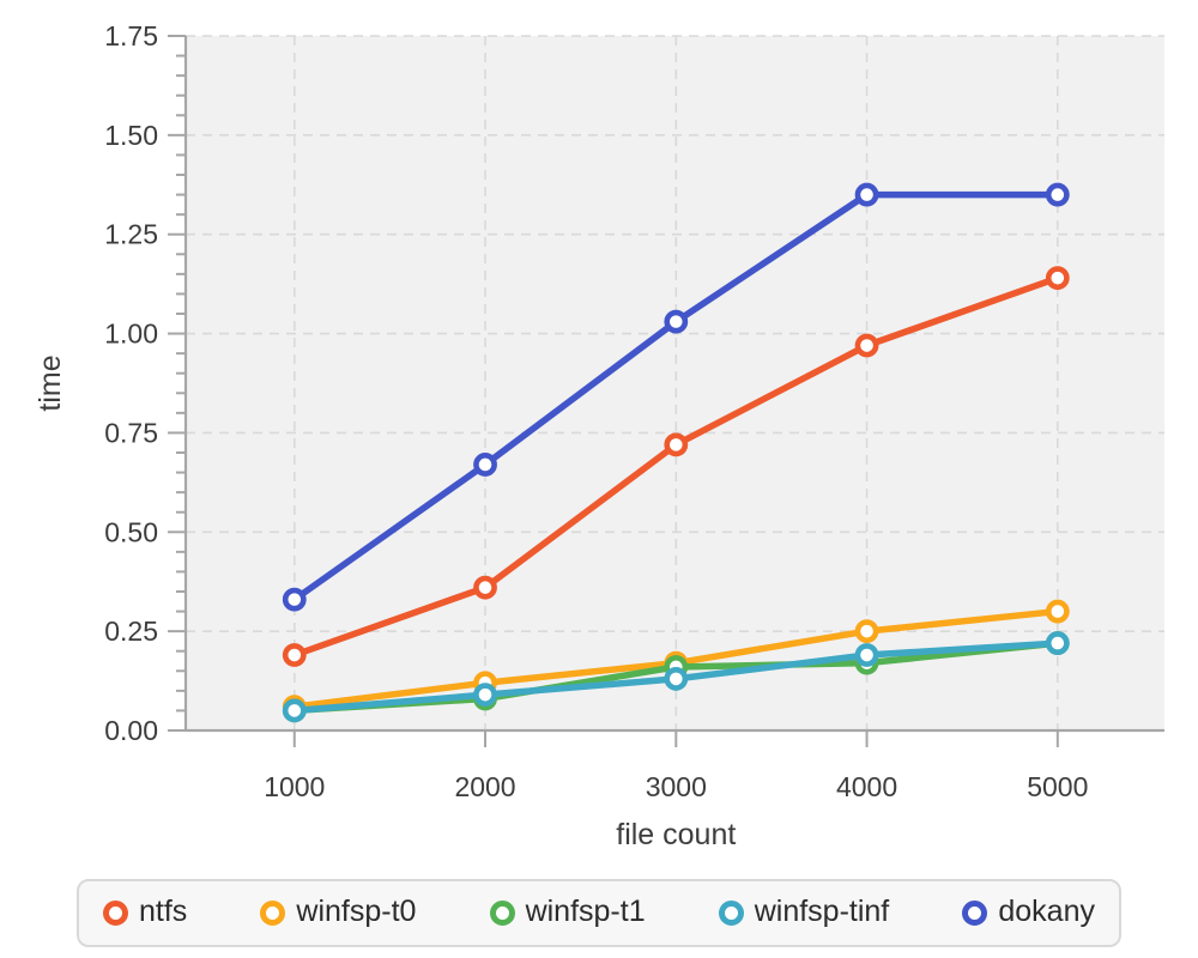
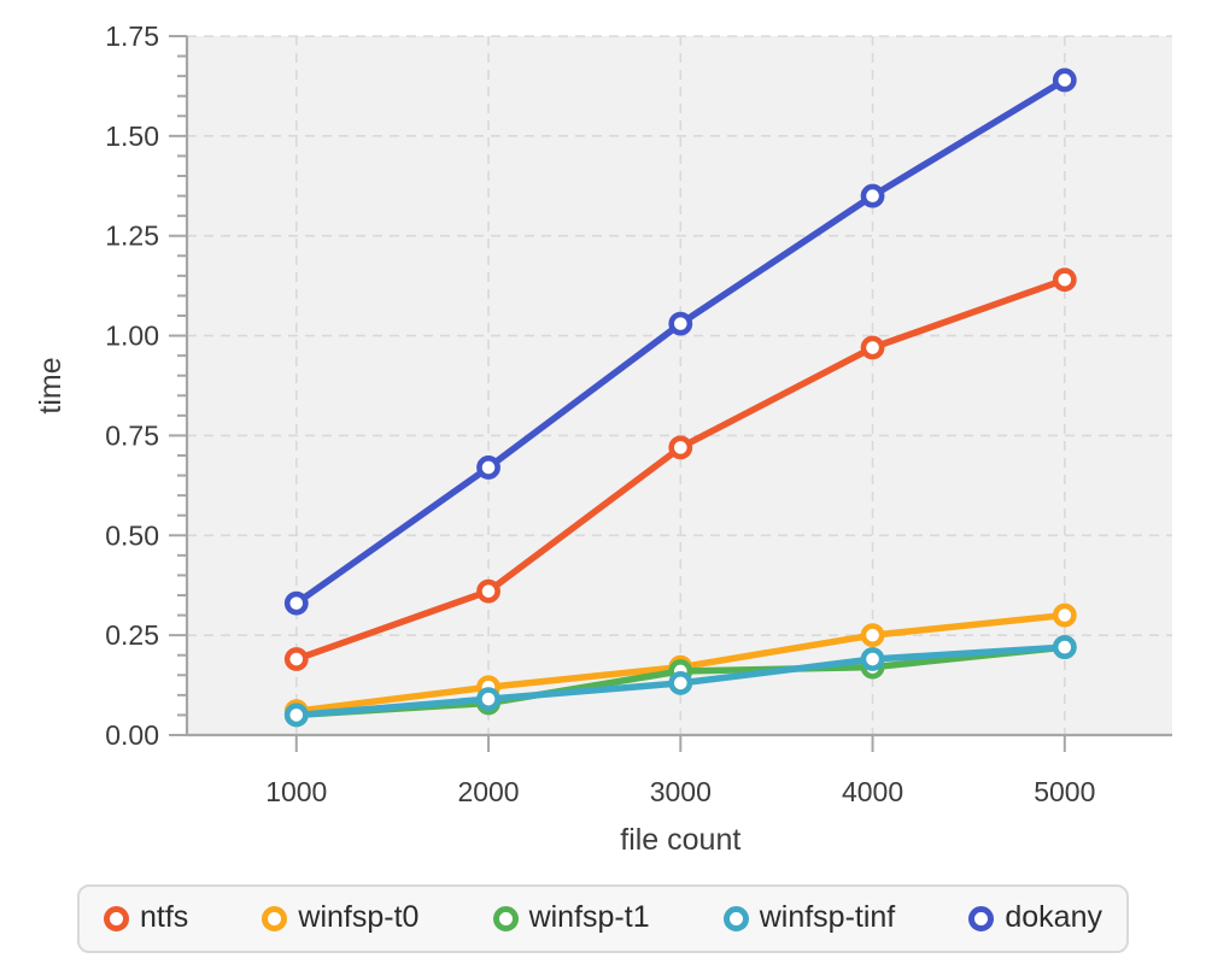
dokany/5000: 1.35 -> 1.64
